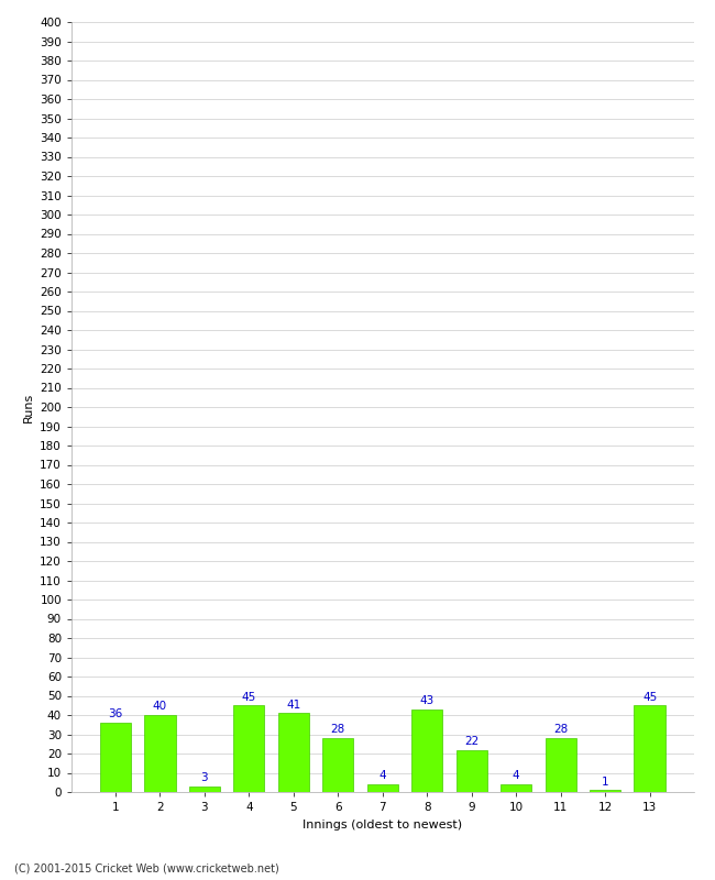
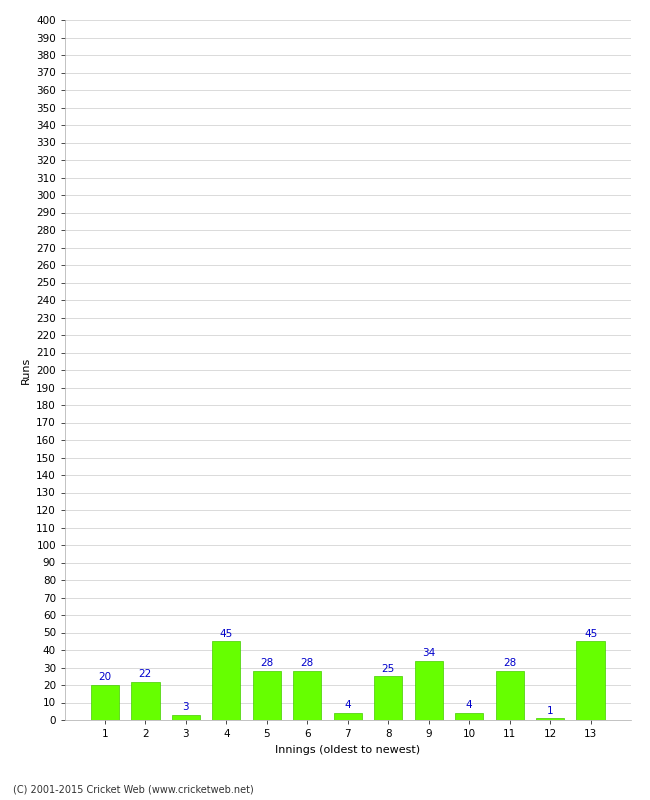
1: 36 -> 20
2: 40 -> 22
5: 41 -> 28
8: 43 -> 25
9: 22 -> 34
